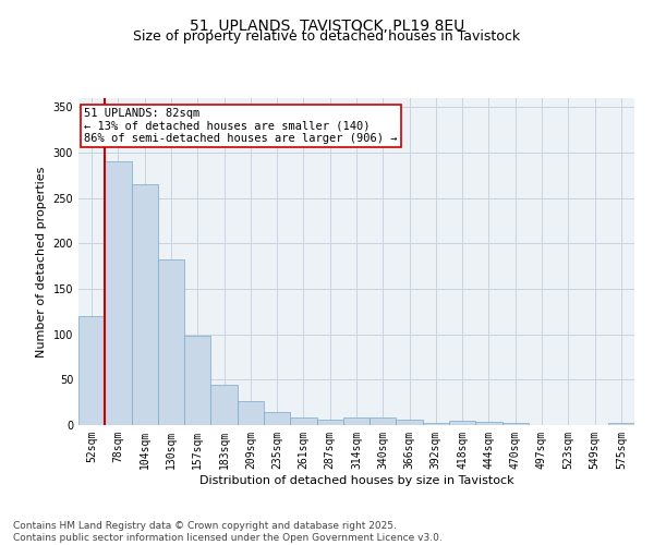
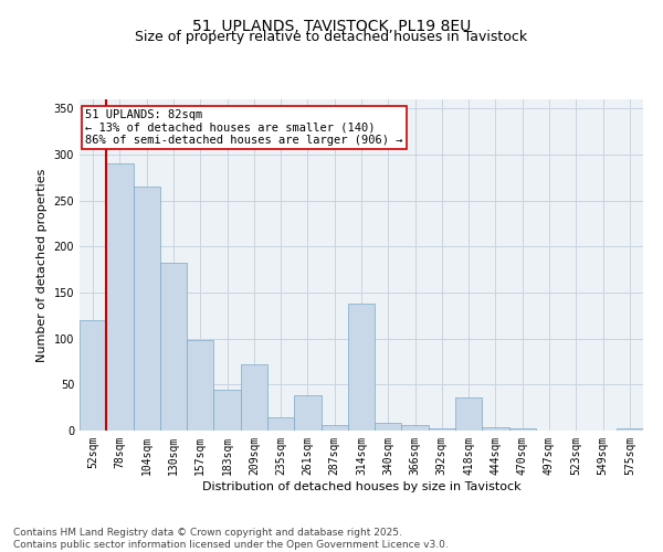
209sqm: 27 -> 72
261sqm: 8 -> 38
314sqm: 9 -> 138
418sqm: 5 -> 36
